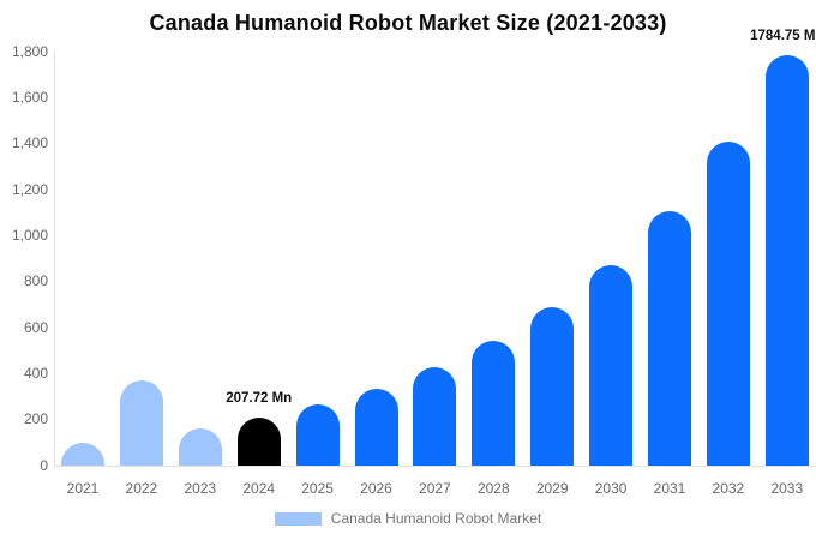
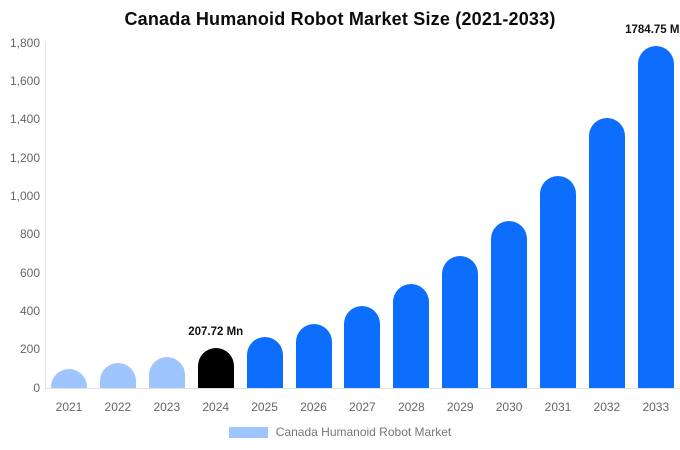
2022: 370 -> 130
